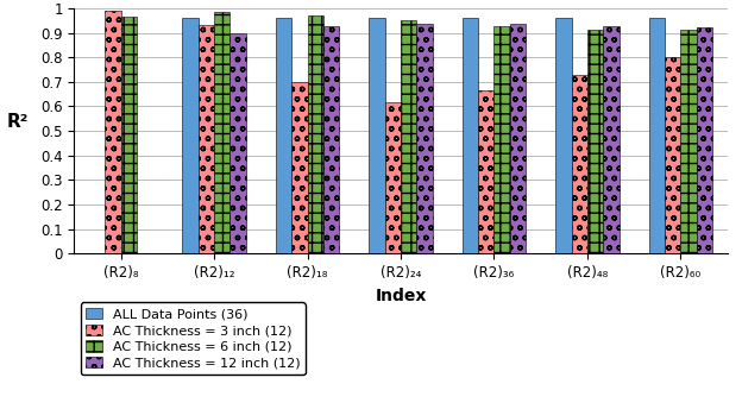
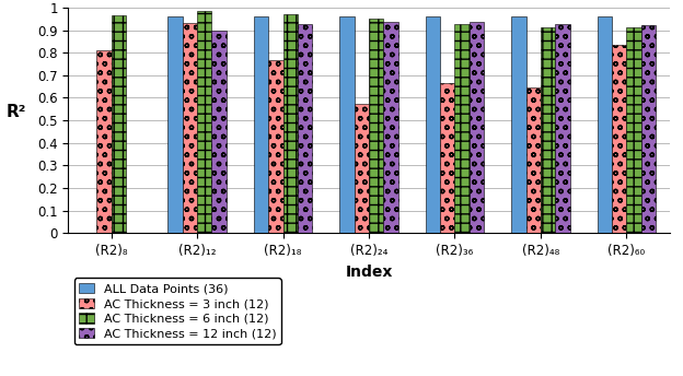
AC Thickness = 3 inch (12)/(R2)₈: 0.988 -> 0.810
AC Thickness = 3 inch (12)/(R2)₁₈: 0.700 -> 0.765
AC Thickness = 3 inch (12)/(R2)₂₄: 0.615 -> 0.575
AC Thickness = 3 inch (12)/(R2)₄₈: 0.730 -> 0.645
AC Thickness = 3 inch (12)/(R2)₆₀: 0.800 -> 0.835
